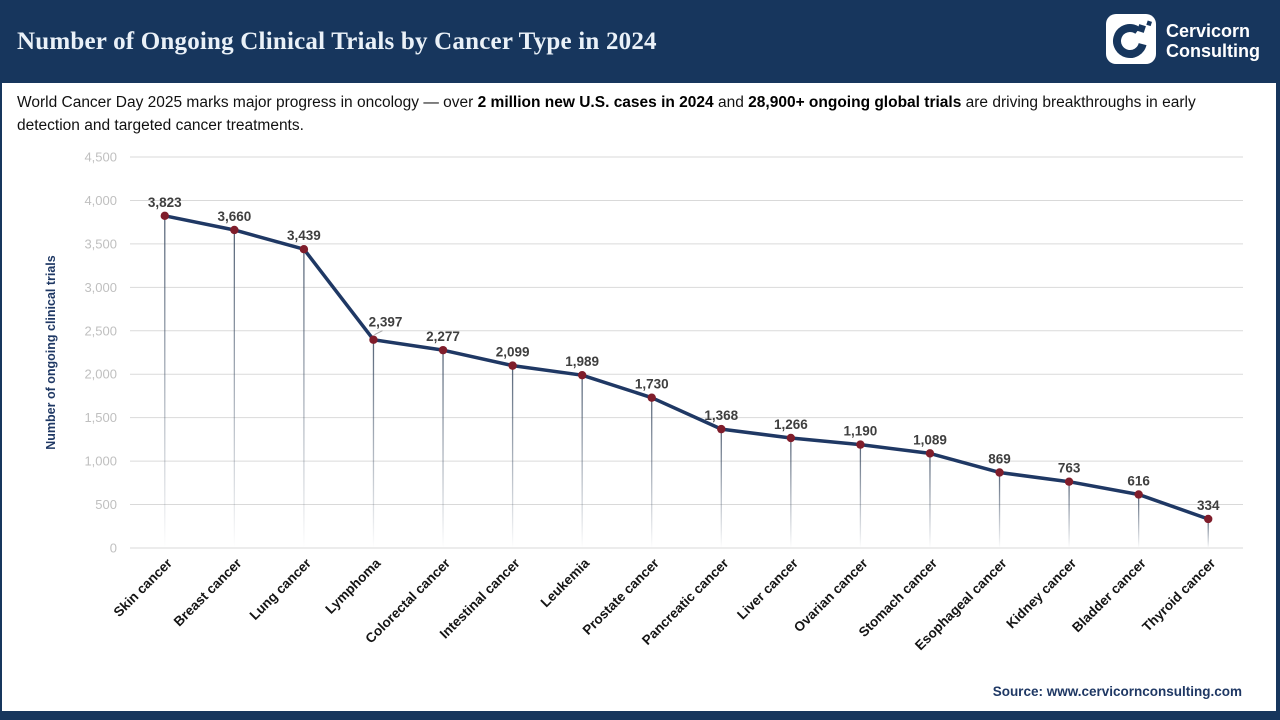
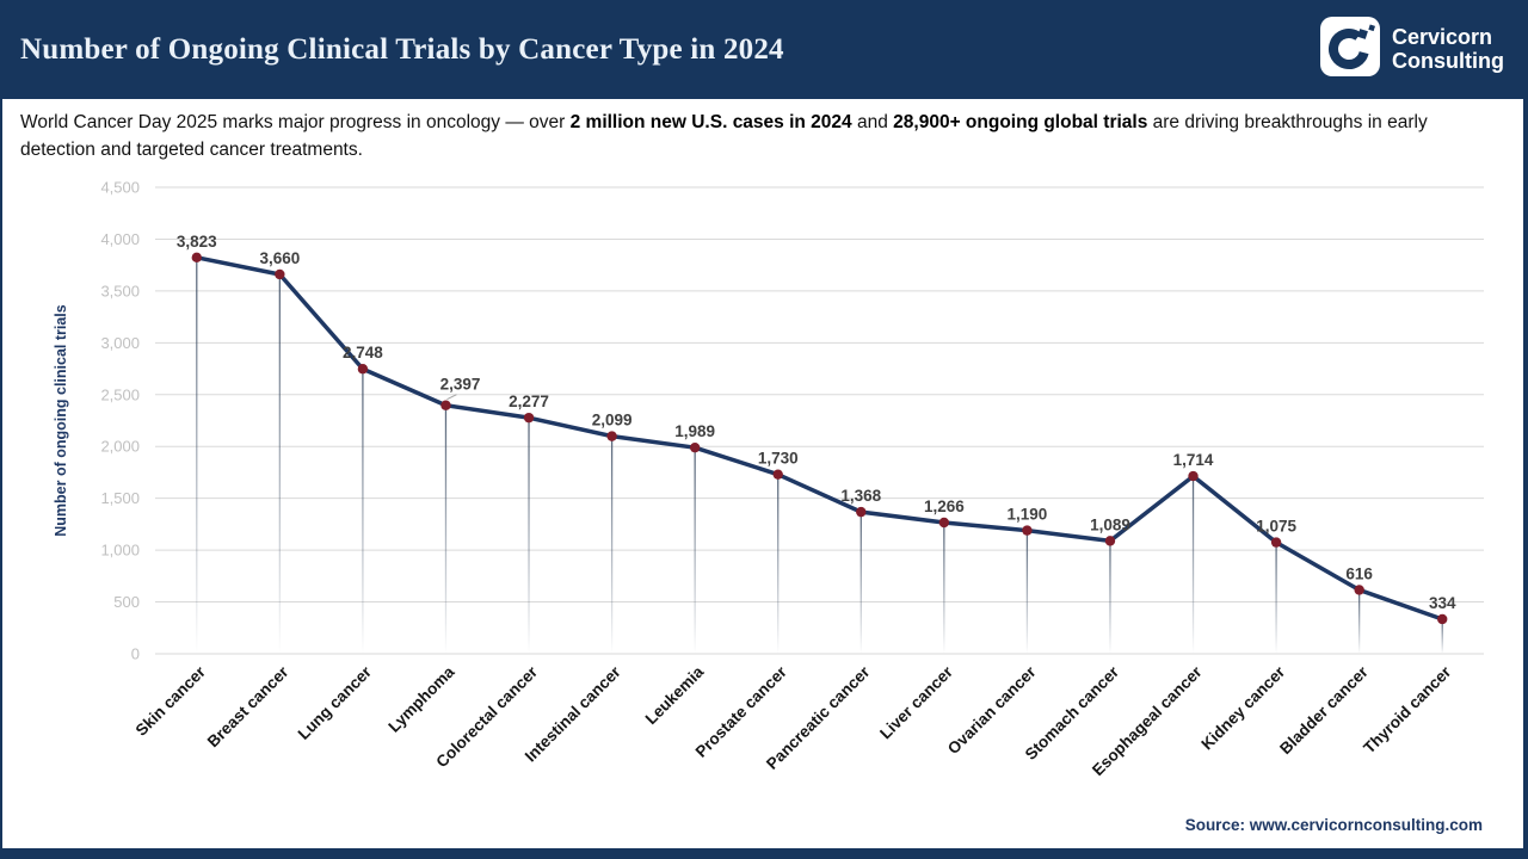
Lung cancer: 3,439 -> 2,748
Esophageal cancer: 869 -> 1,714
Kidney cancer: 763 -> 1,075
